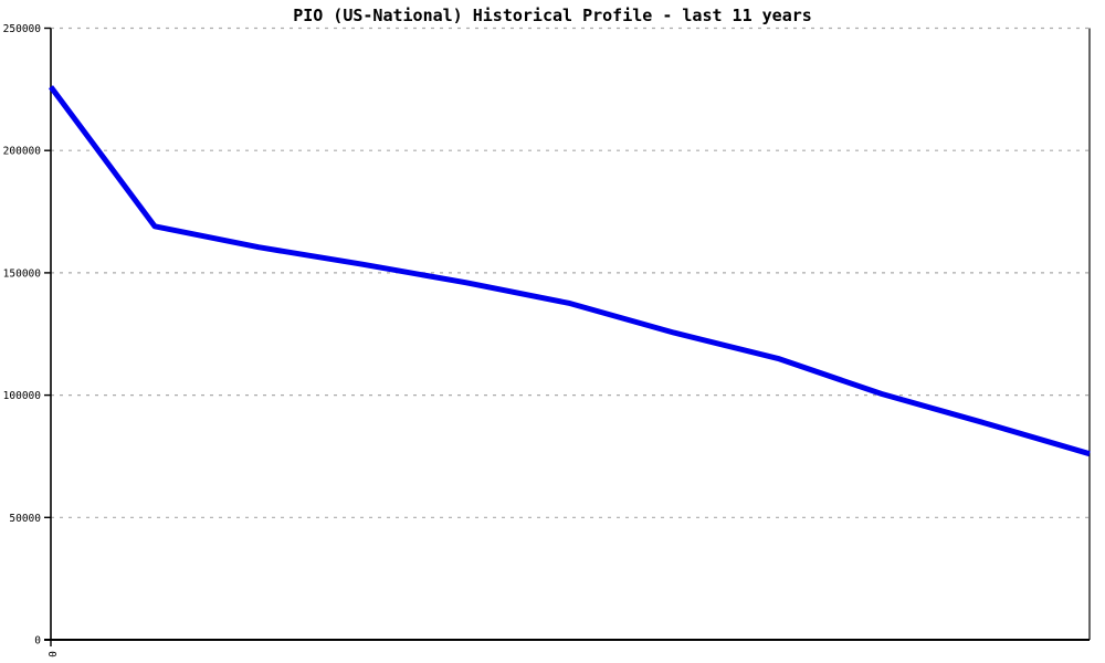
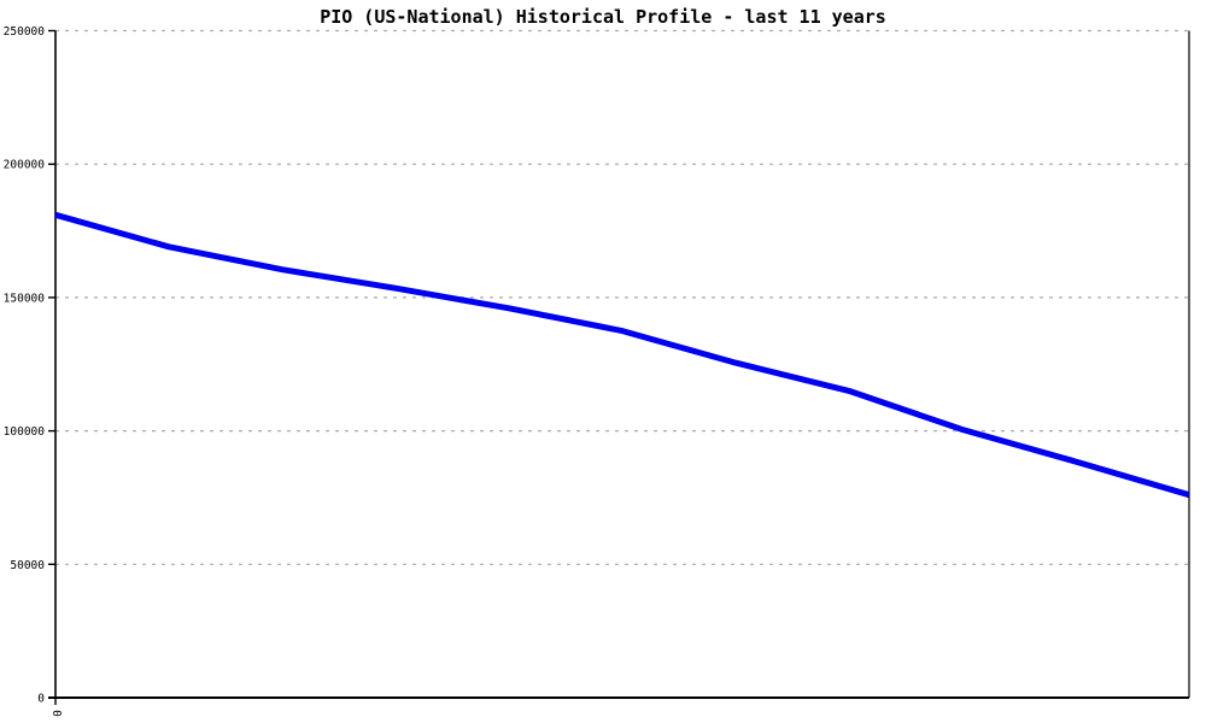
0: 226000 -> 181000
